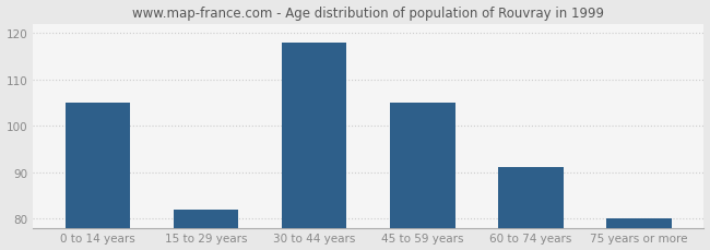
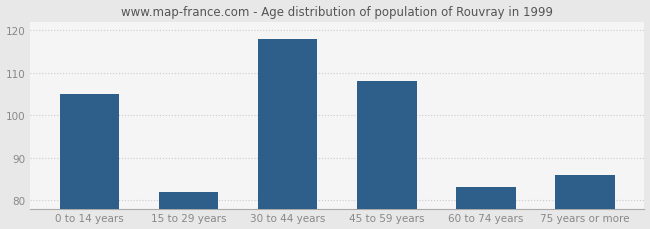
45 to 59 years: 105 -> 108
60 to 74 years: 91 -> 83
75 years or more: 80 -> 86
